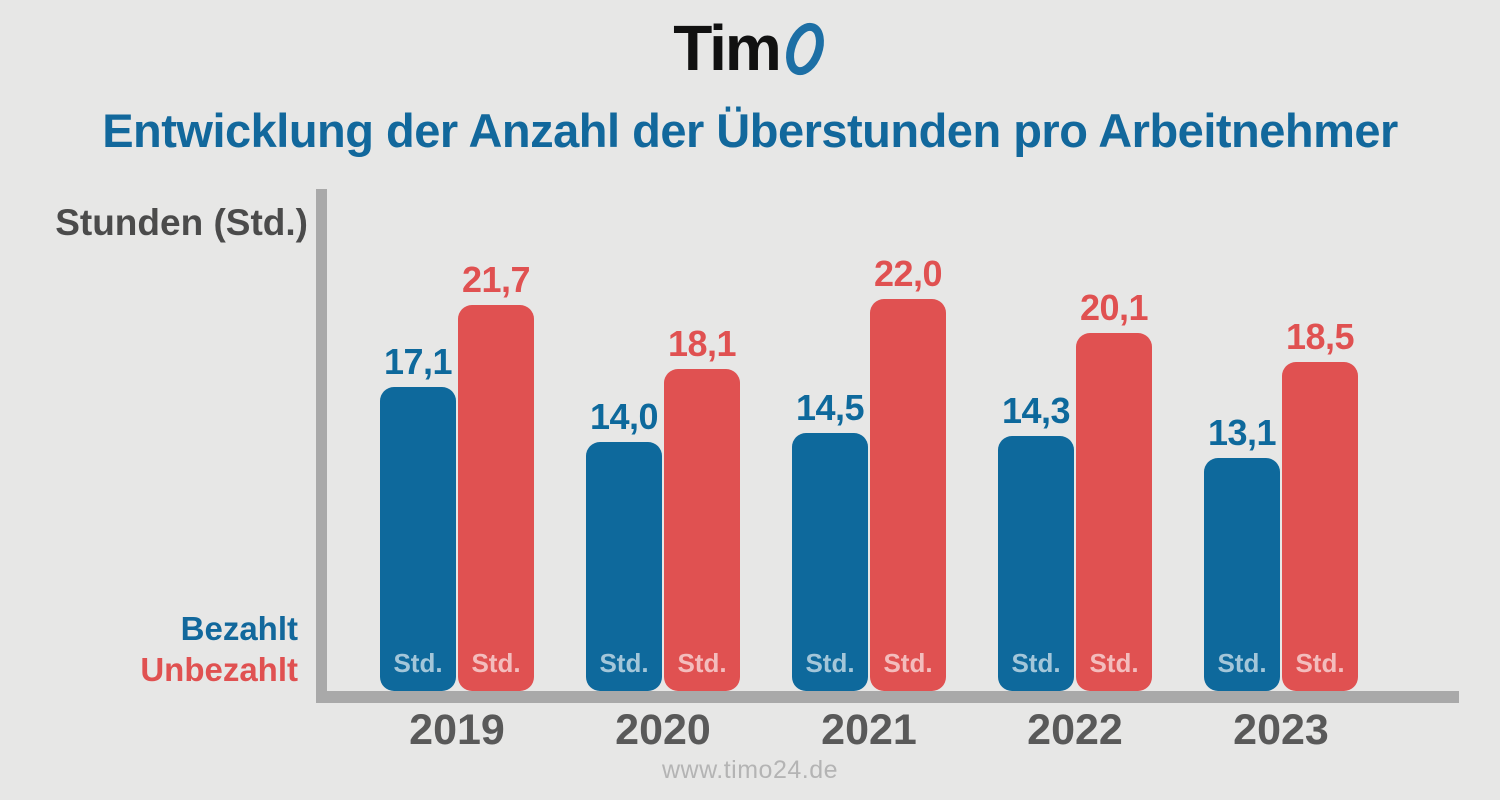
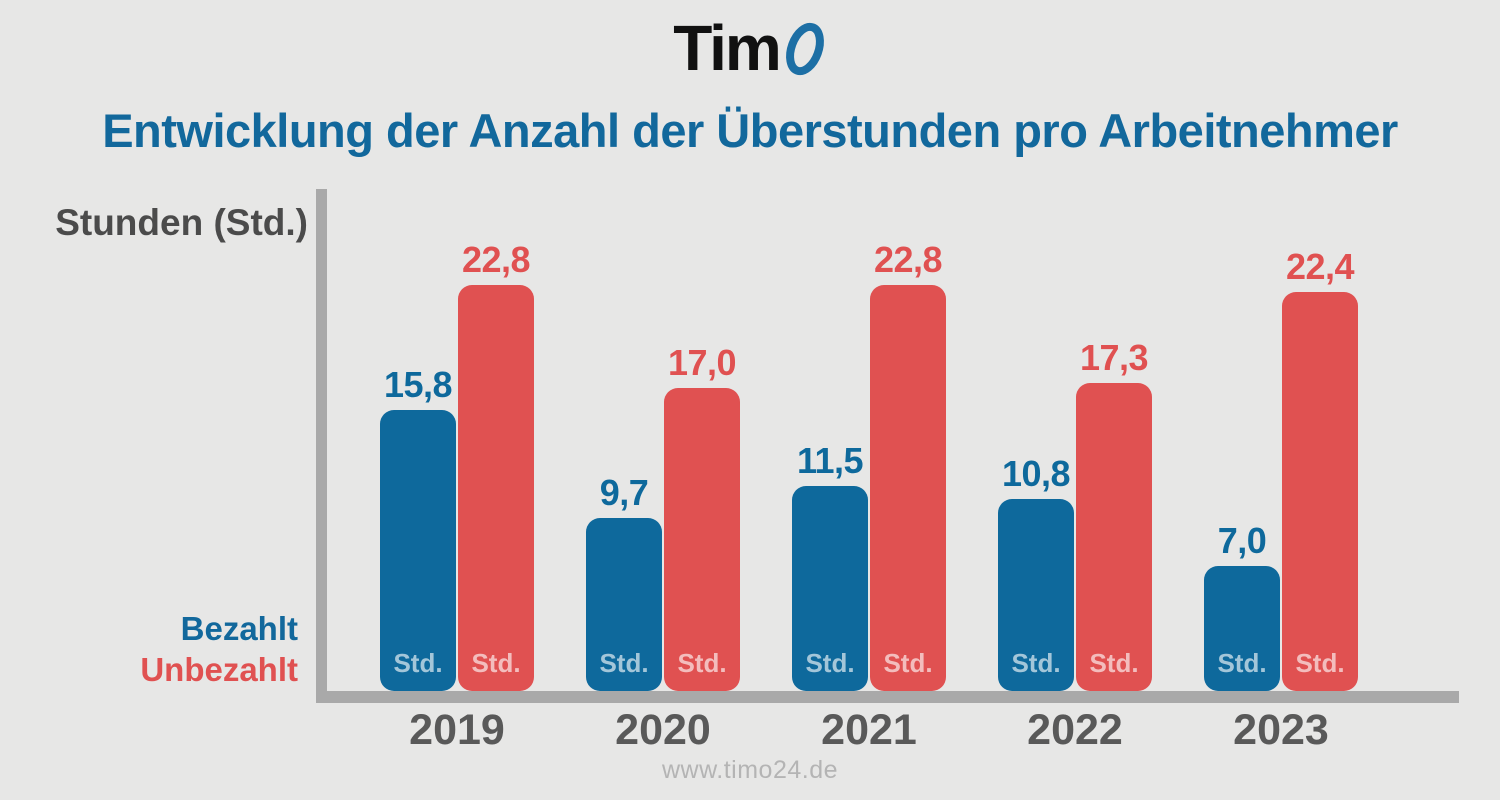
Bezahlt/2019: 17,1 -> 15,8
Unbezahlt/2019: 21,7 -> 22,8
Bezahlt/2020: 14,0 -> 9,7
Unbezahlt/2020: 18,1 -> 17,0
Bezahlt/2021: 14,5 -> 11,5
Unbezahlt/2021: 22,0 -> 22,8
Bezahlt/2022: 14,3 -> 10,8
Unbezahlt/2022: 20,1 -> 17,3
Bezahlt/2023: 13,1 -> 7,0
Unbezahlt/2023: 18,5 -> 22,4
